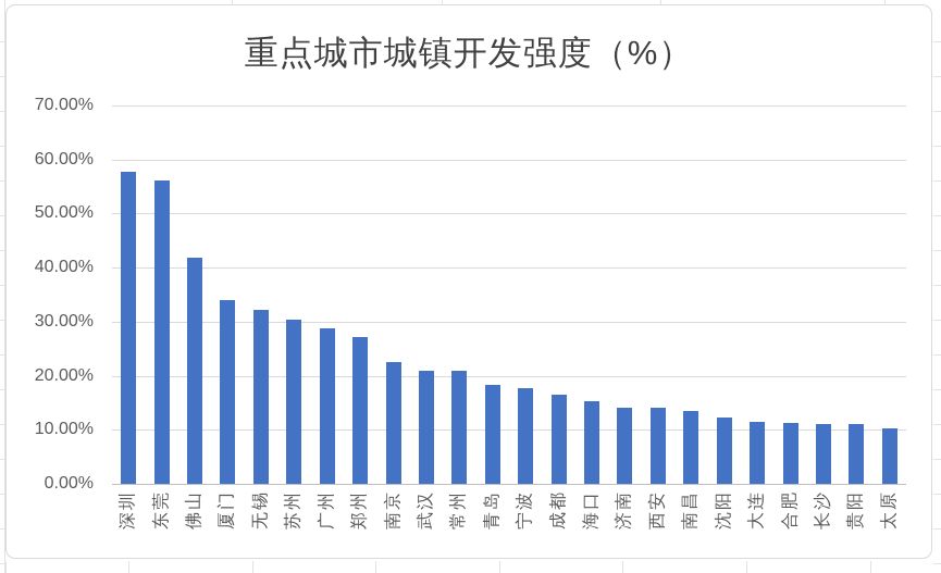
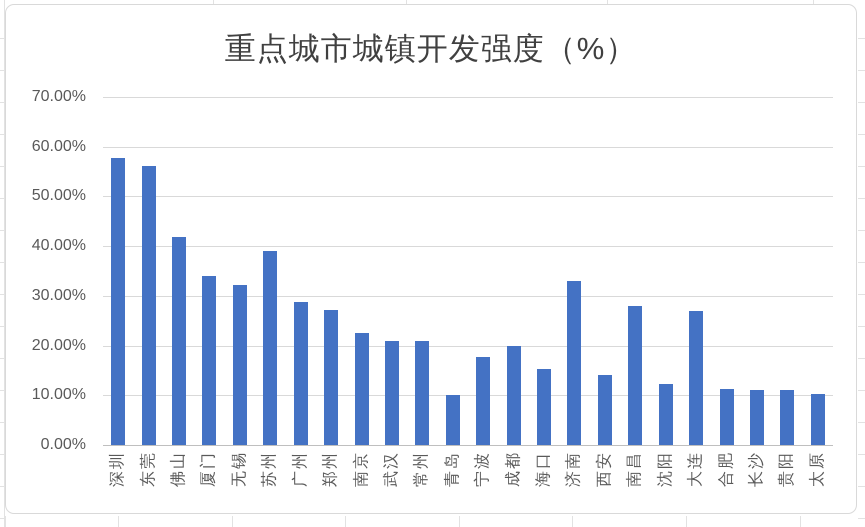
苏州: 30% -> 39%
青岛: 18% -> 10%
成都: 16% -> 20%
济南: 14% -> 33%
南昌: 14% -> 28%
大连: 11% -> 27%
